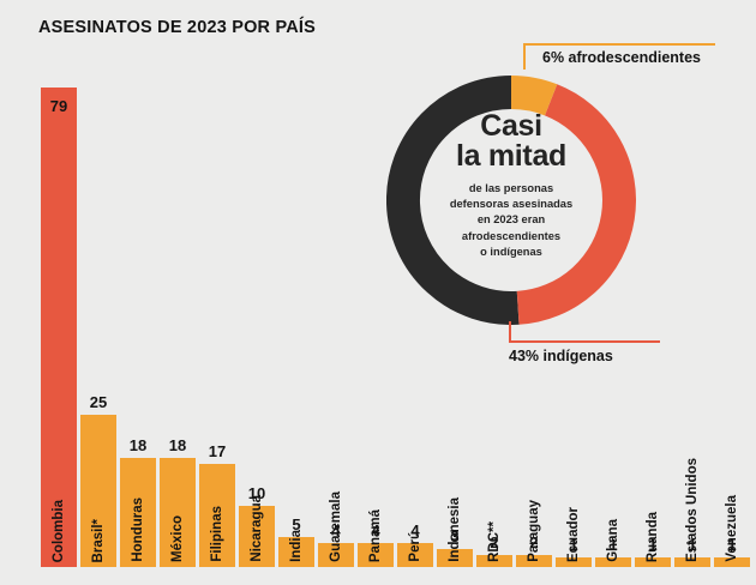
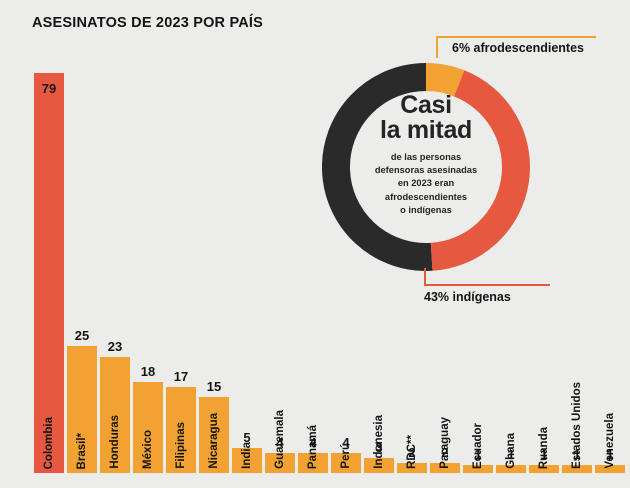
Honduras: 18 -> 23
Nicaragua: 10 -> 15
